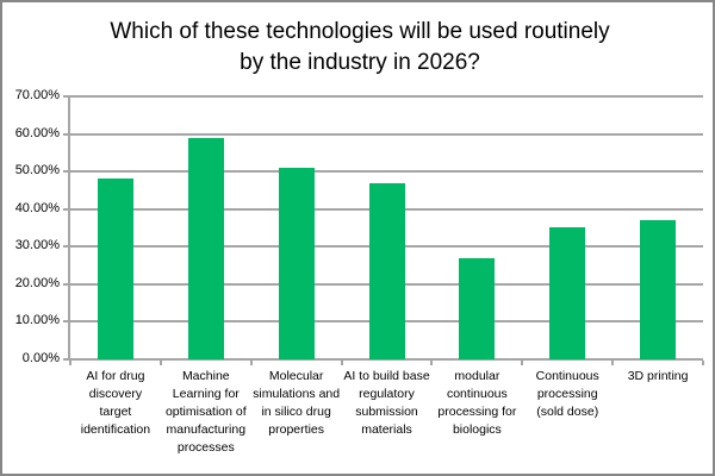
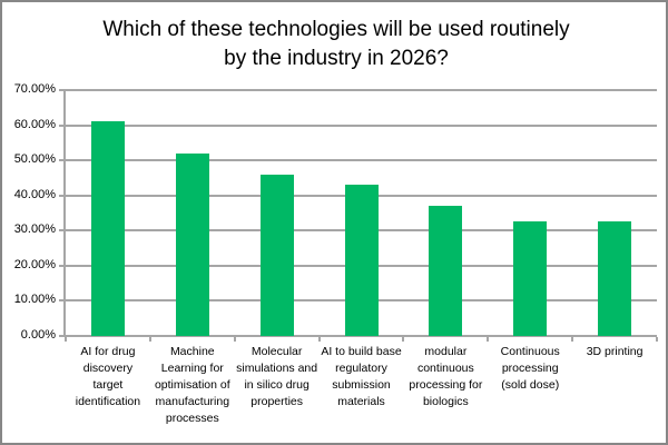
AI for drug discovery target identification: 48% -> 61%
Machine Learning for optimisation of manufacturing processes: 59% -> 52%
Molecular simulations and in silico drug properties: 51% -> 46%
AI to build base regulatory submission materials: 47% -> 43%
modular continuous processing for biologics: 27% -> 37%
Continuous processing (sold dose): 35% -> 32%
3D printing: 37% -> 32%
